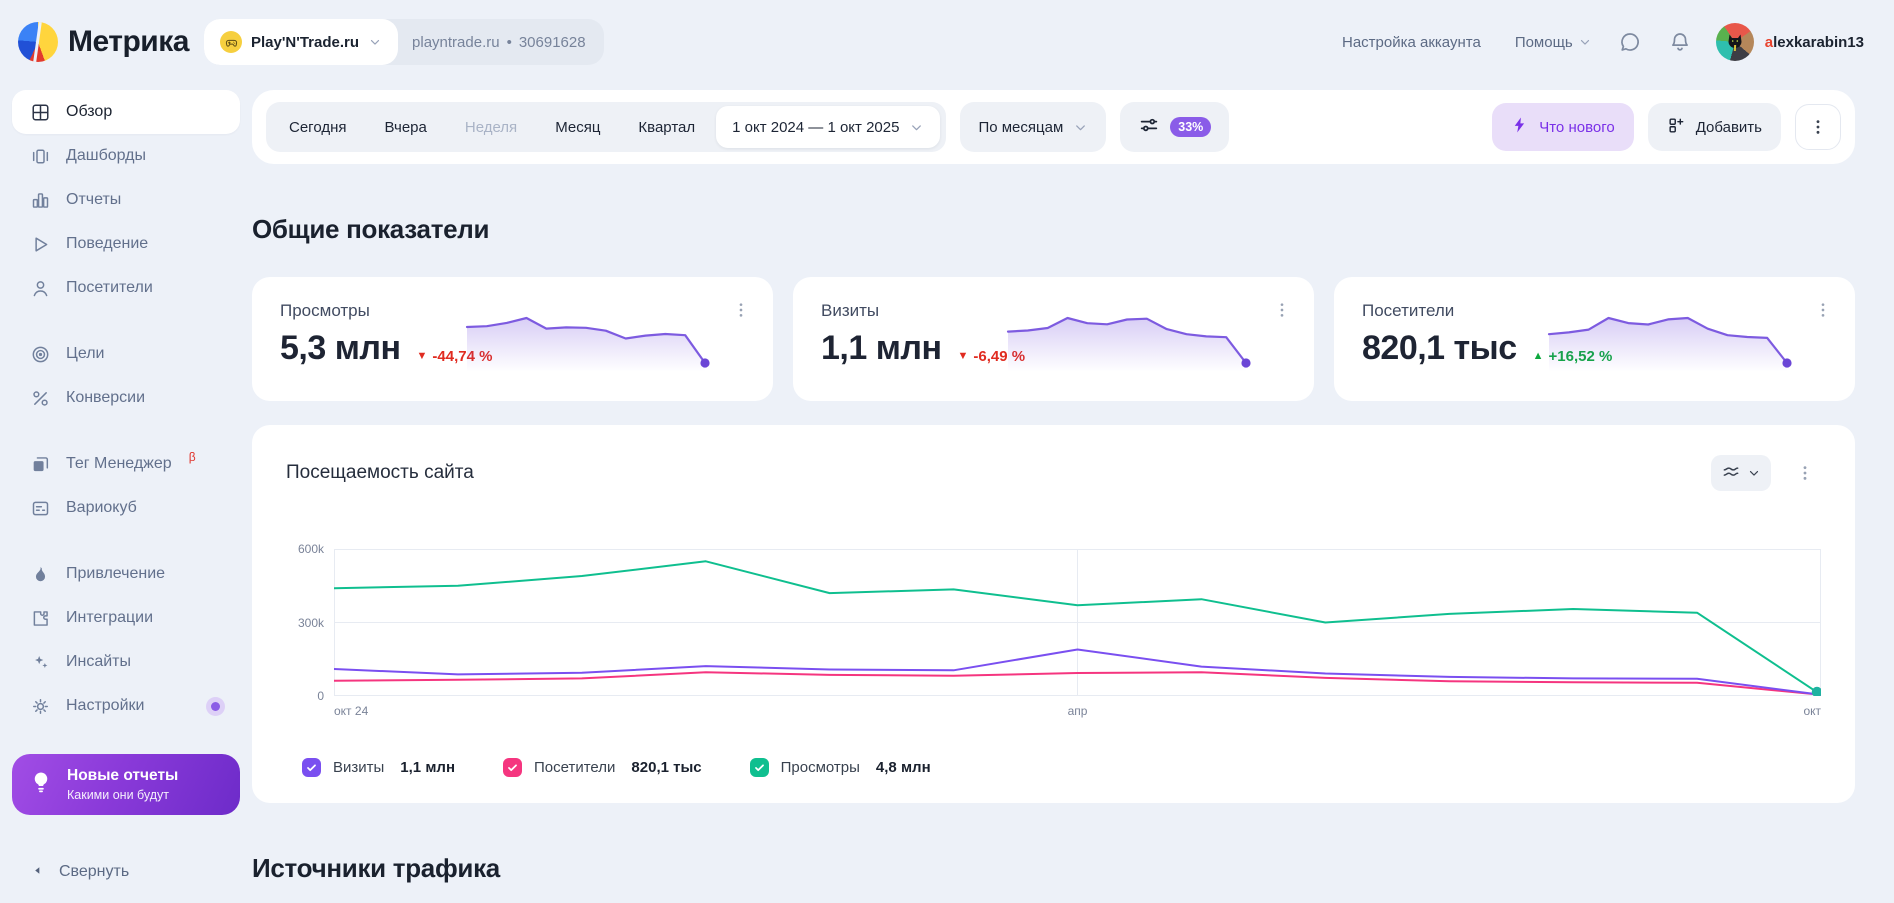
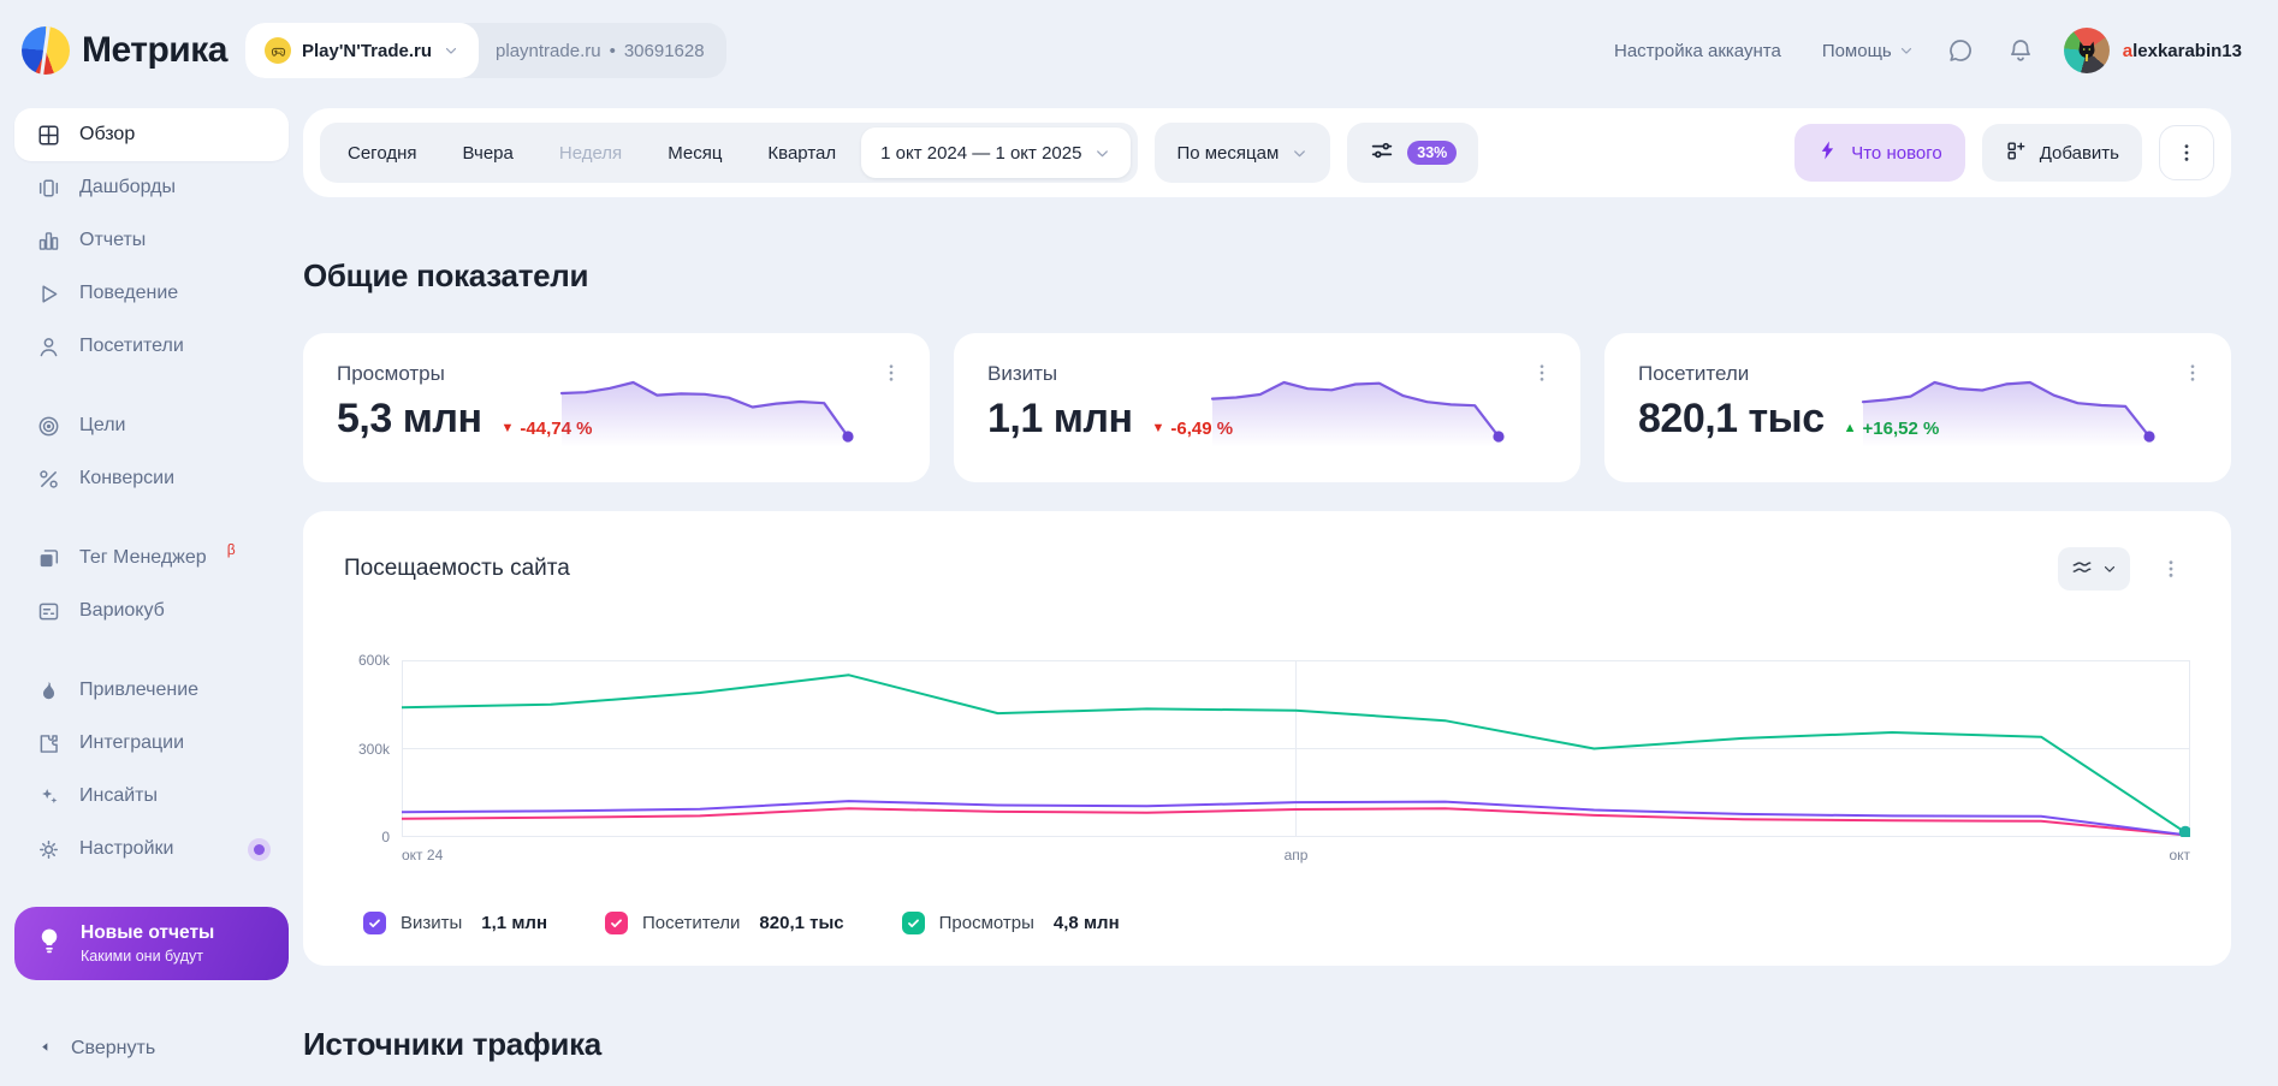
Визиты/окт 24: 110k -> 80k
Просмотры/апр: 370k -> 430k
Визиты/апр: 190k -> 120k
